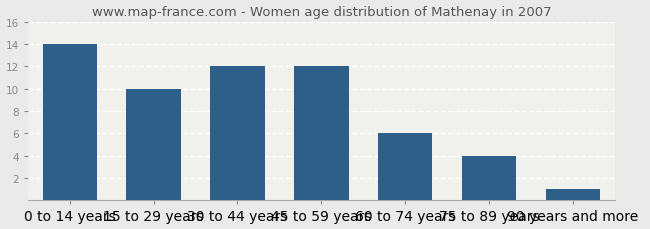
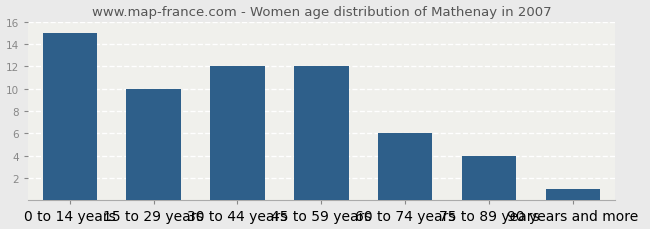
0 to 14 years: 14 -> 15
